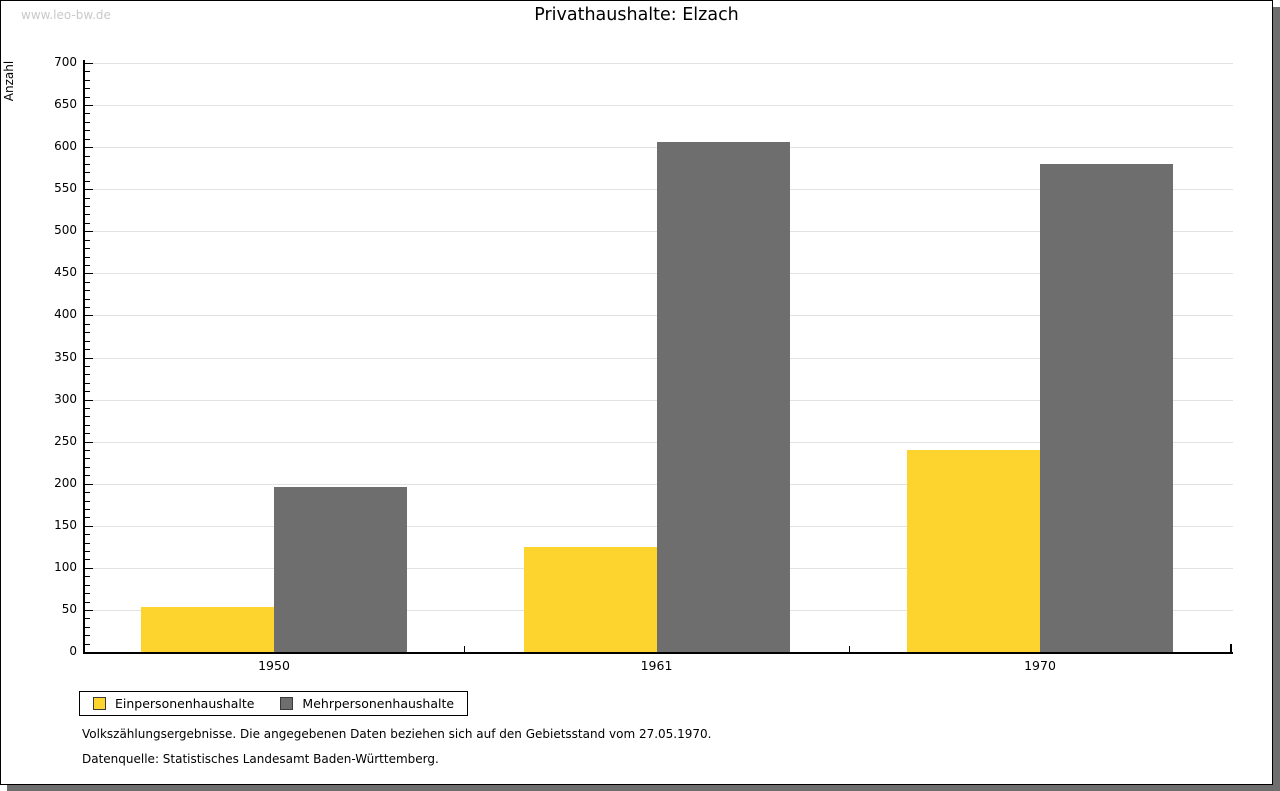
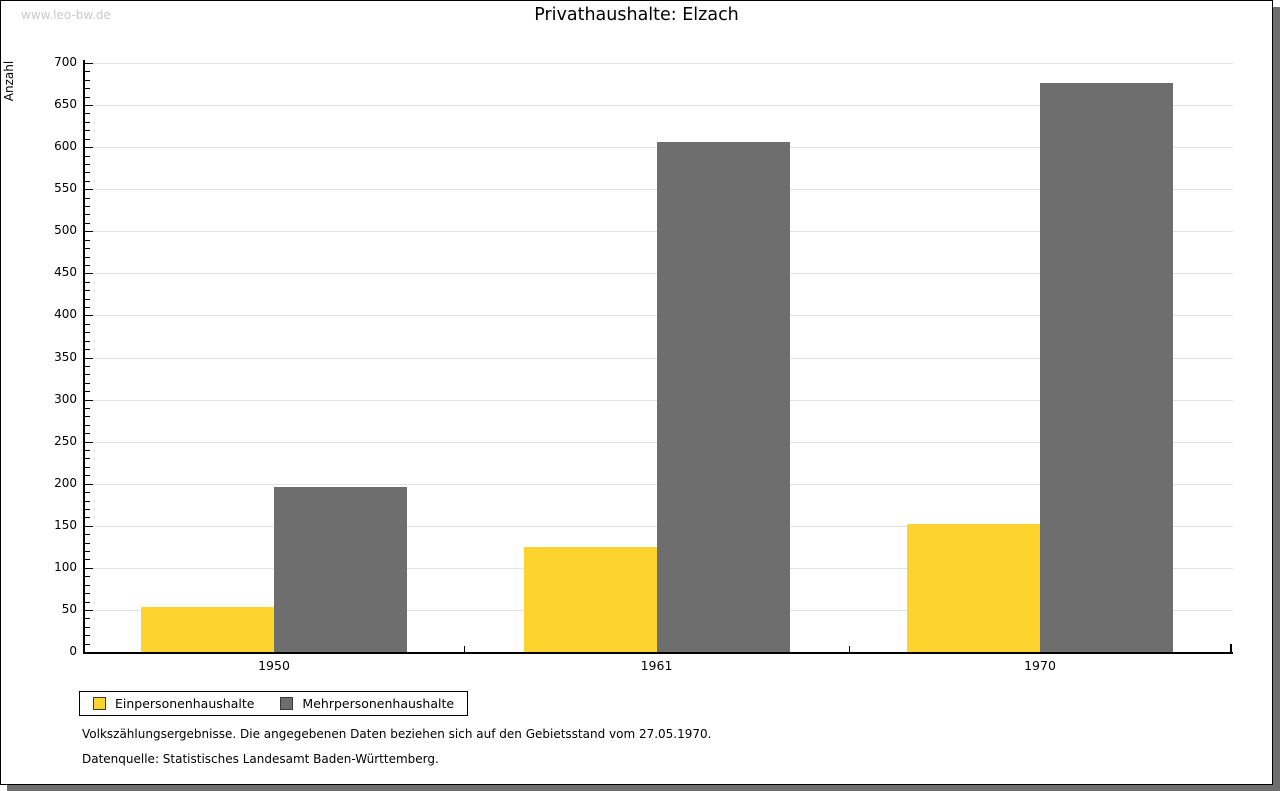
Einpersonenhaushalte/1970: 240 -> 150
Mehrpersonenhaushalte/1970: 580 -> 680
